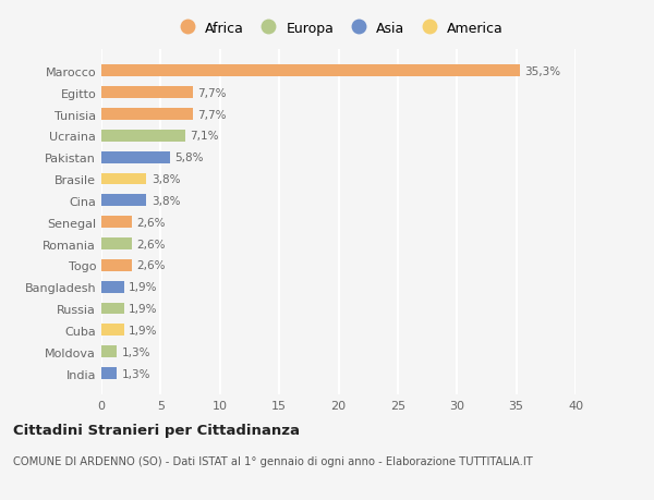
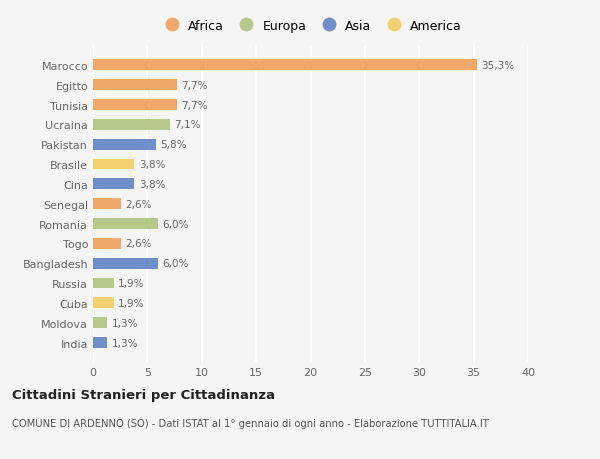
Romania: 2,6% -> 6,0%
Bangladesh: 1,9% -> 6,0%
